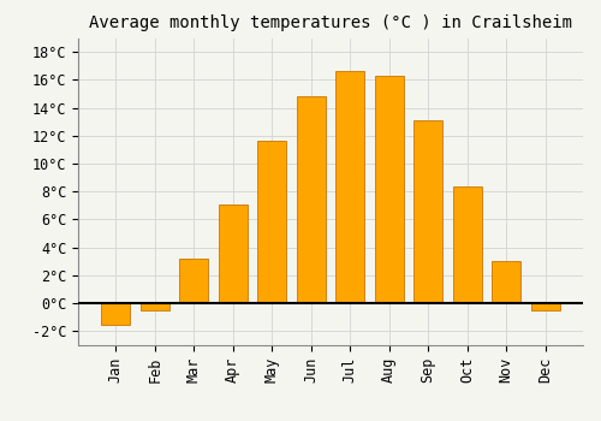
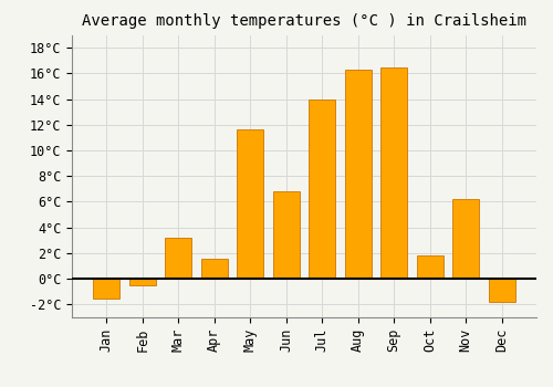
Apr: 7.1°C -> 1.6°C
Jun: 14.8°C -> 6.8°C
Jul: 16.6°C -> 14.0°C
Sep: 13.1°C -> 16.5°C
Oct: 8.4°C -> 1.8°C
Nov: 3.0°C -> 6.2°C
Dec: -0.5°C -> -1.8°C
